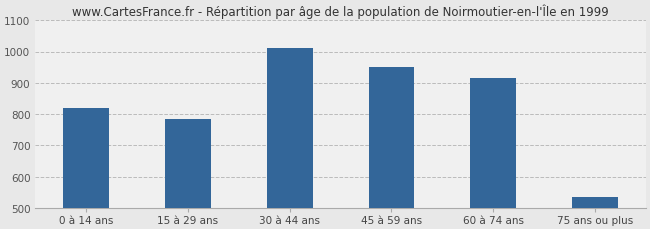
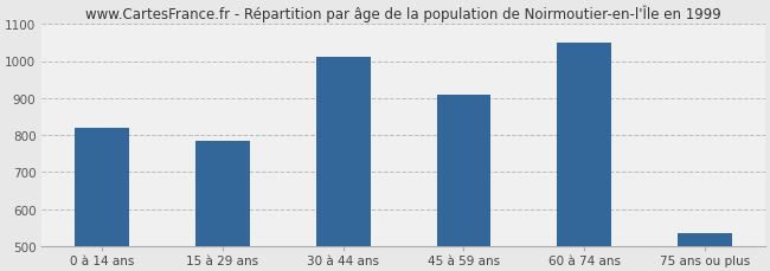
45 à 59 ans: 950 -> 910
60 à 74 ans: 915 -> 1050
